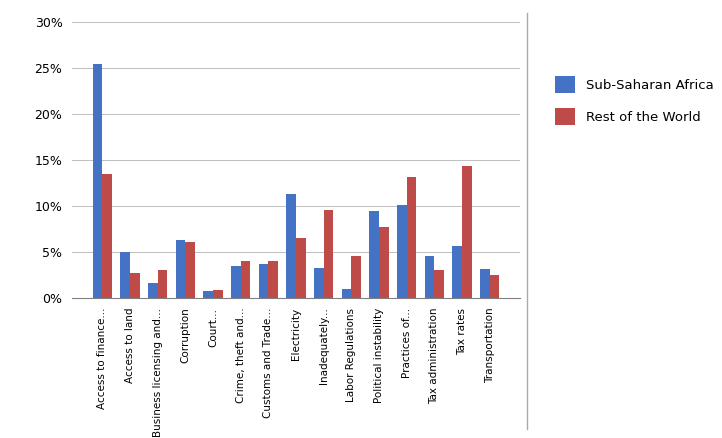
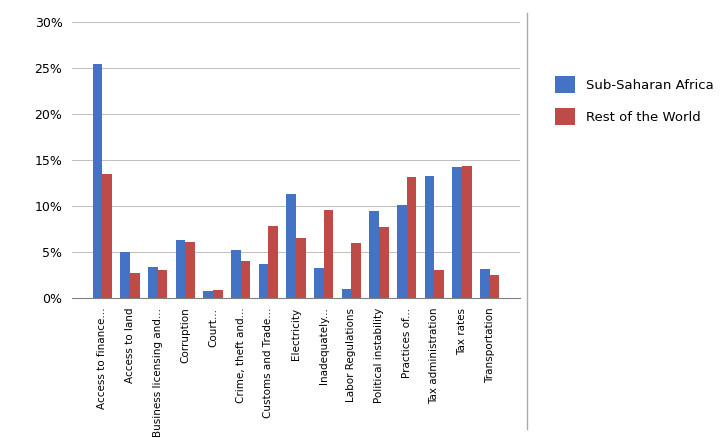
Sub-Saharan Africa/Business licensing and...: 1.6% -> 3.4%
Sub-Saharan Africa/Crime, theft and...: 3.5% -> 5.2%
Rest of the World/Customs and Trade...: 4.0% -> 7.8%
Rest of the World/Labor Regulations: 4.5% -> 6.0%
Sub-Saharan Africa/Tax administration: 4.6% -> 13.2%
Sub-Saharan Africa/Tax rates: 5.6% -> 14.2%
